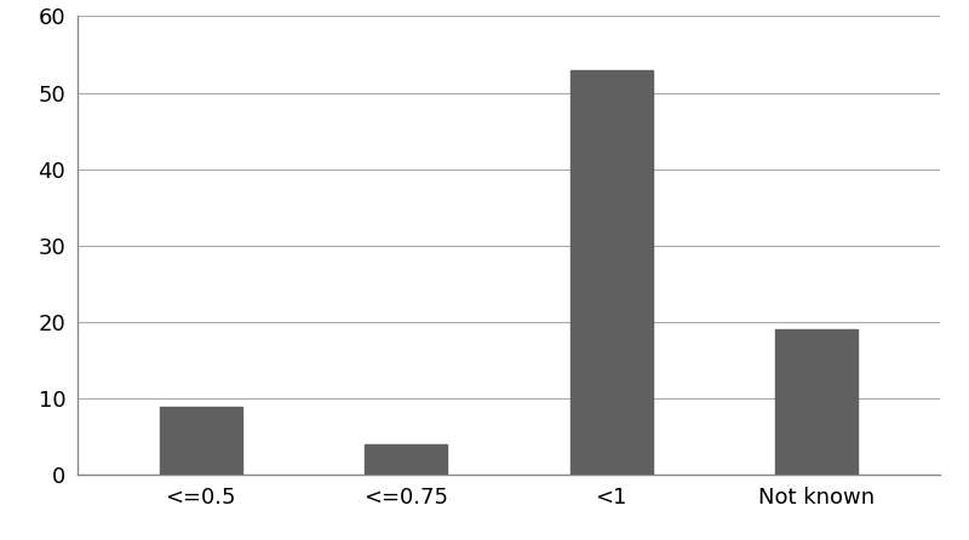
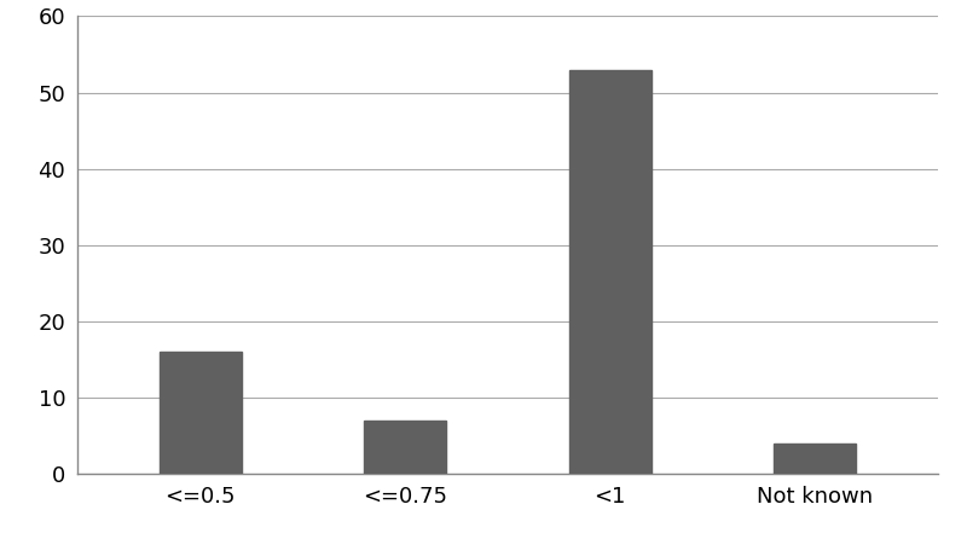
<=0.5: 9 -> 16
<=0.75: 4 -> 7
Not known: 19 -> 4
